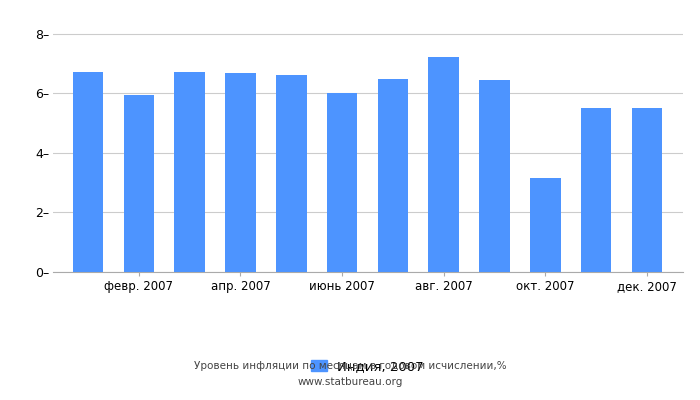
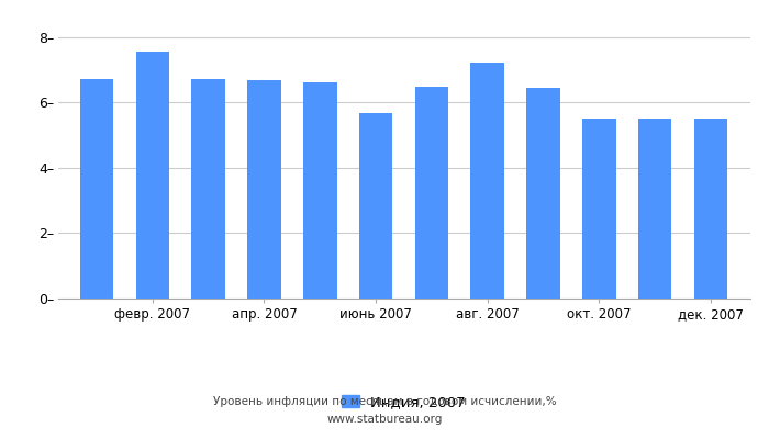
февр. 2007: 5.95– -> 7.56–
июнь 2007: 6.00– -> 5.69–
окт. 2007: 3.15– -> 5.51–
